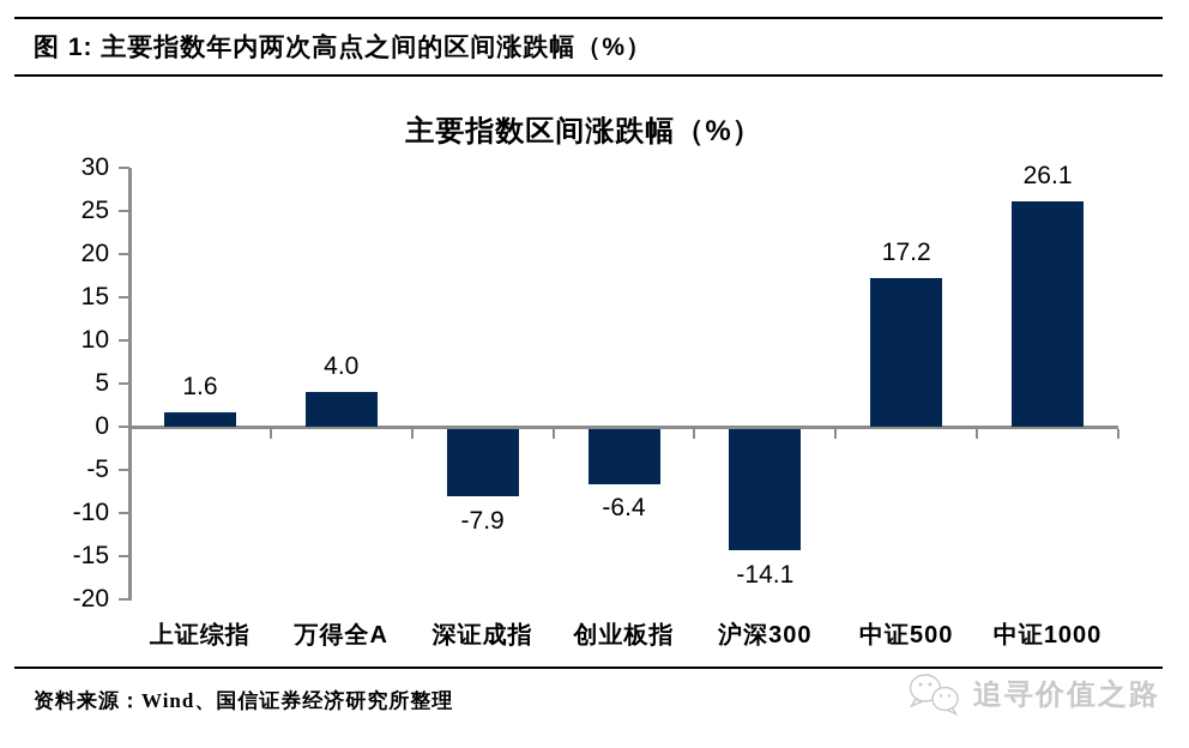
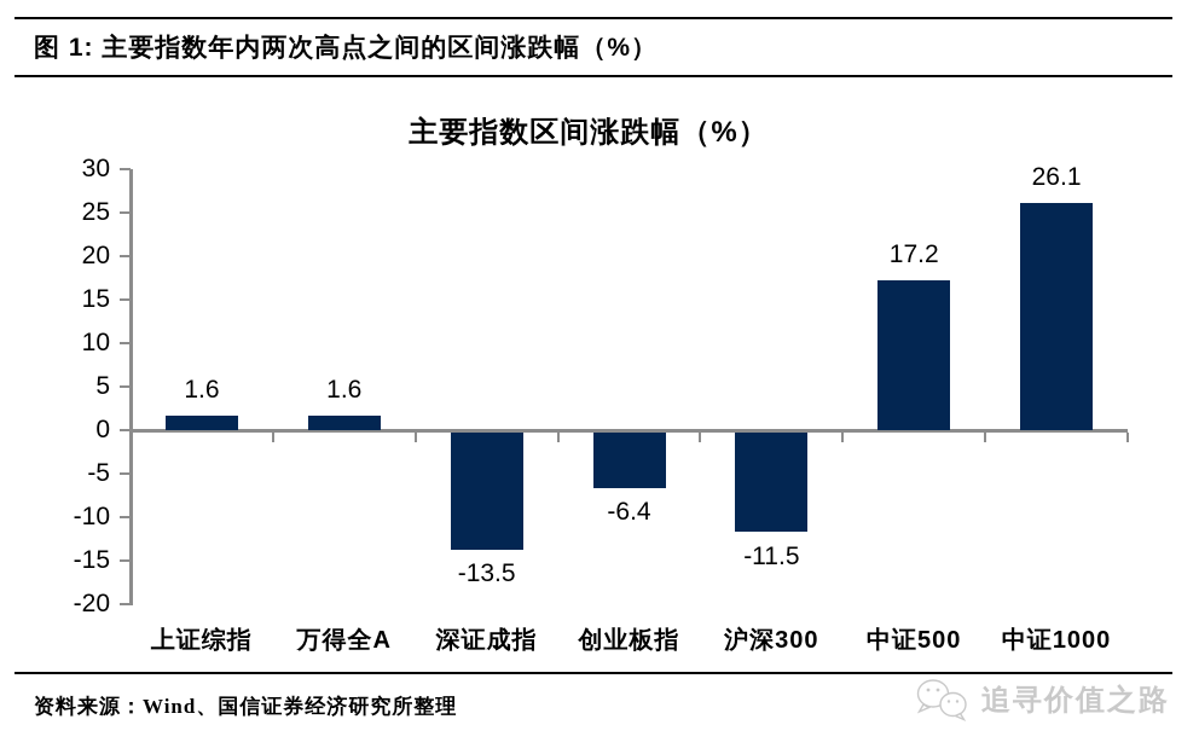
万得全A: 4.0 -> 1.6
深证成指: -7.9 -> -13.5
沪深300: -14.1 -> -11.5
